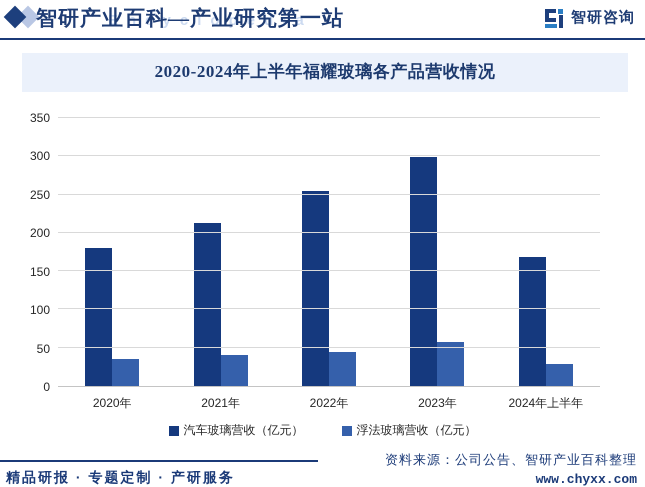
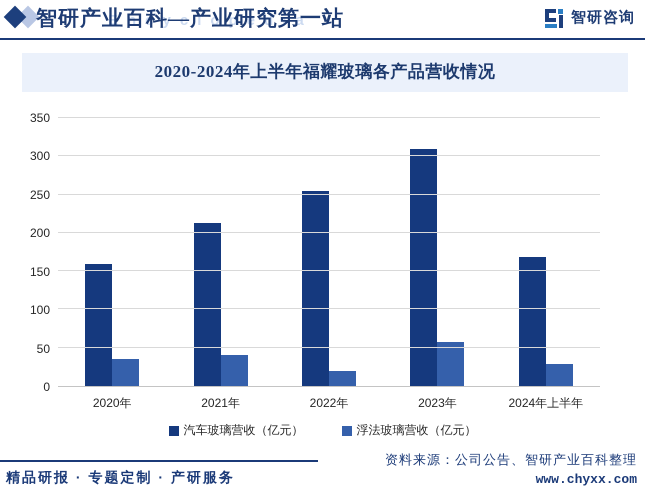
汽车玻璃营收（亿元）/2020年: 180 -> 160
浮法玻璃营收（亿元）/2022年: 40 -> 20
汽车玻璃营收（亿元）/2023年: 300 -> 310
